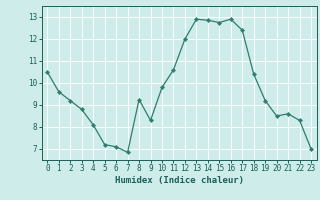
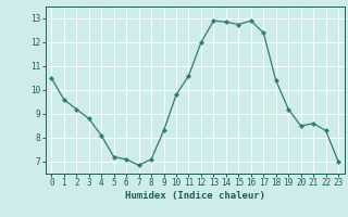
8: 9.25 -> 7.10
